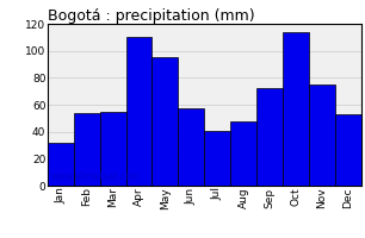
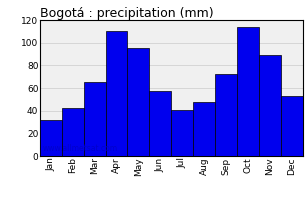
Feb: 54 -> 42
Mar: 55 -> 65
Nov: 75 -> 89
